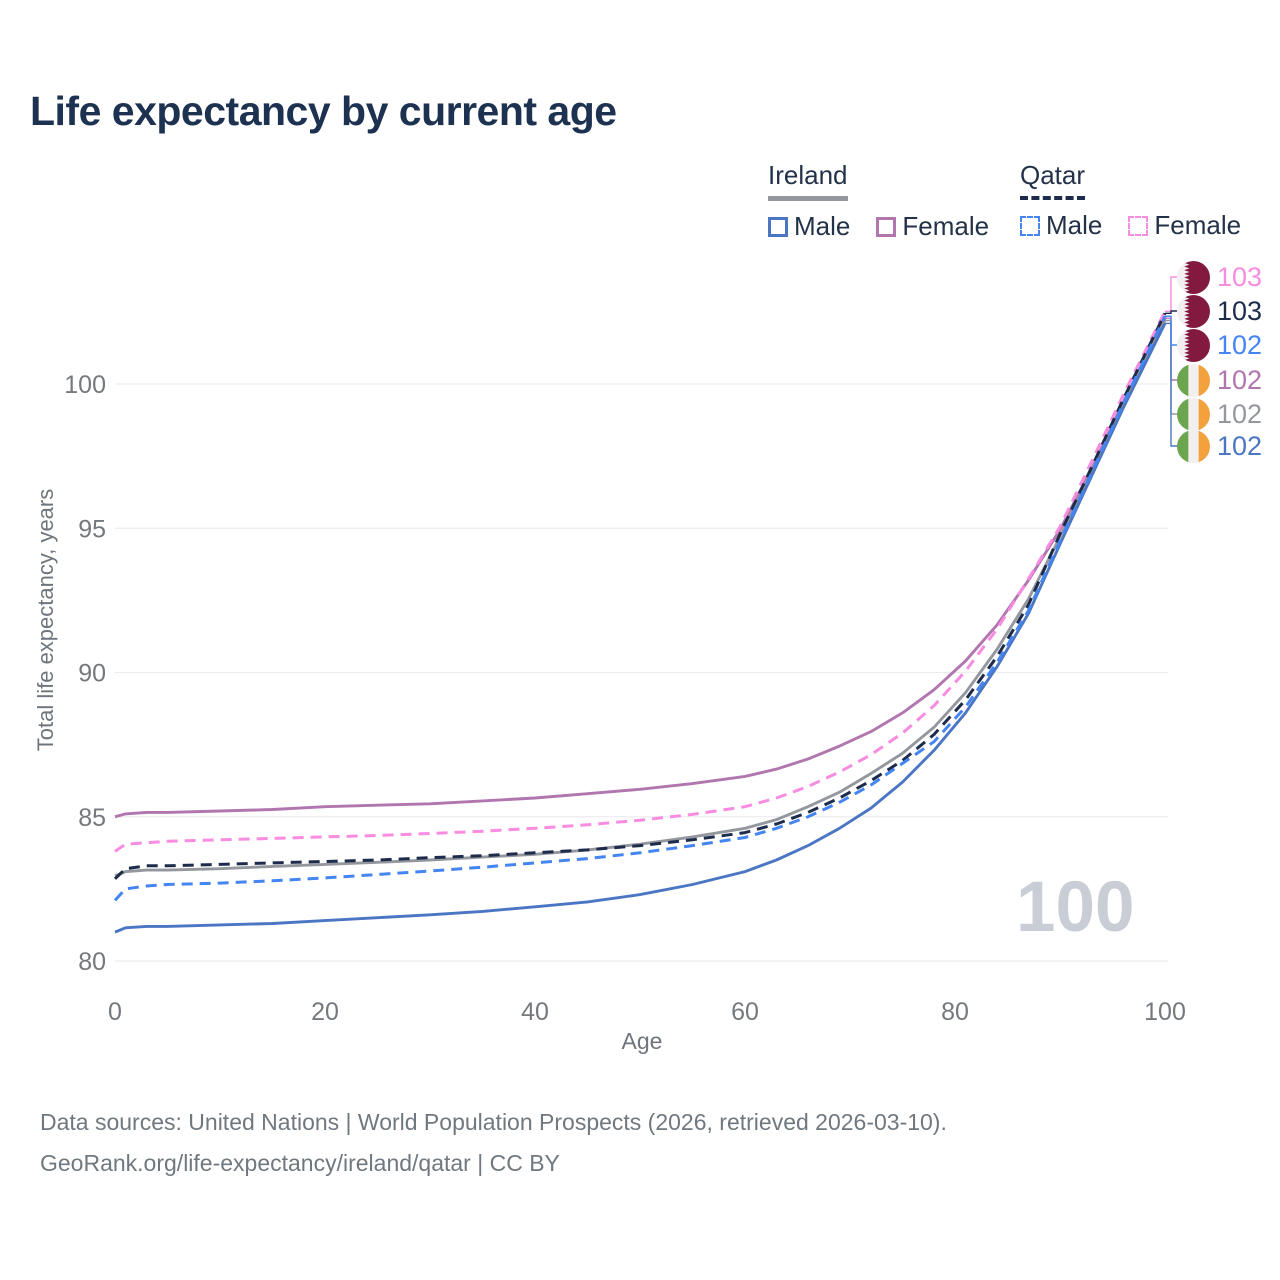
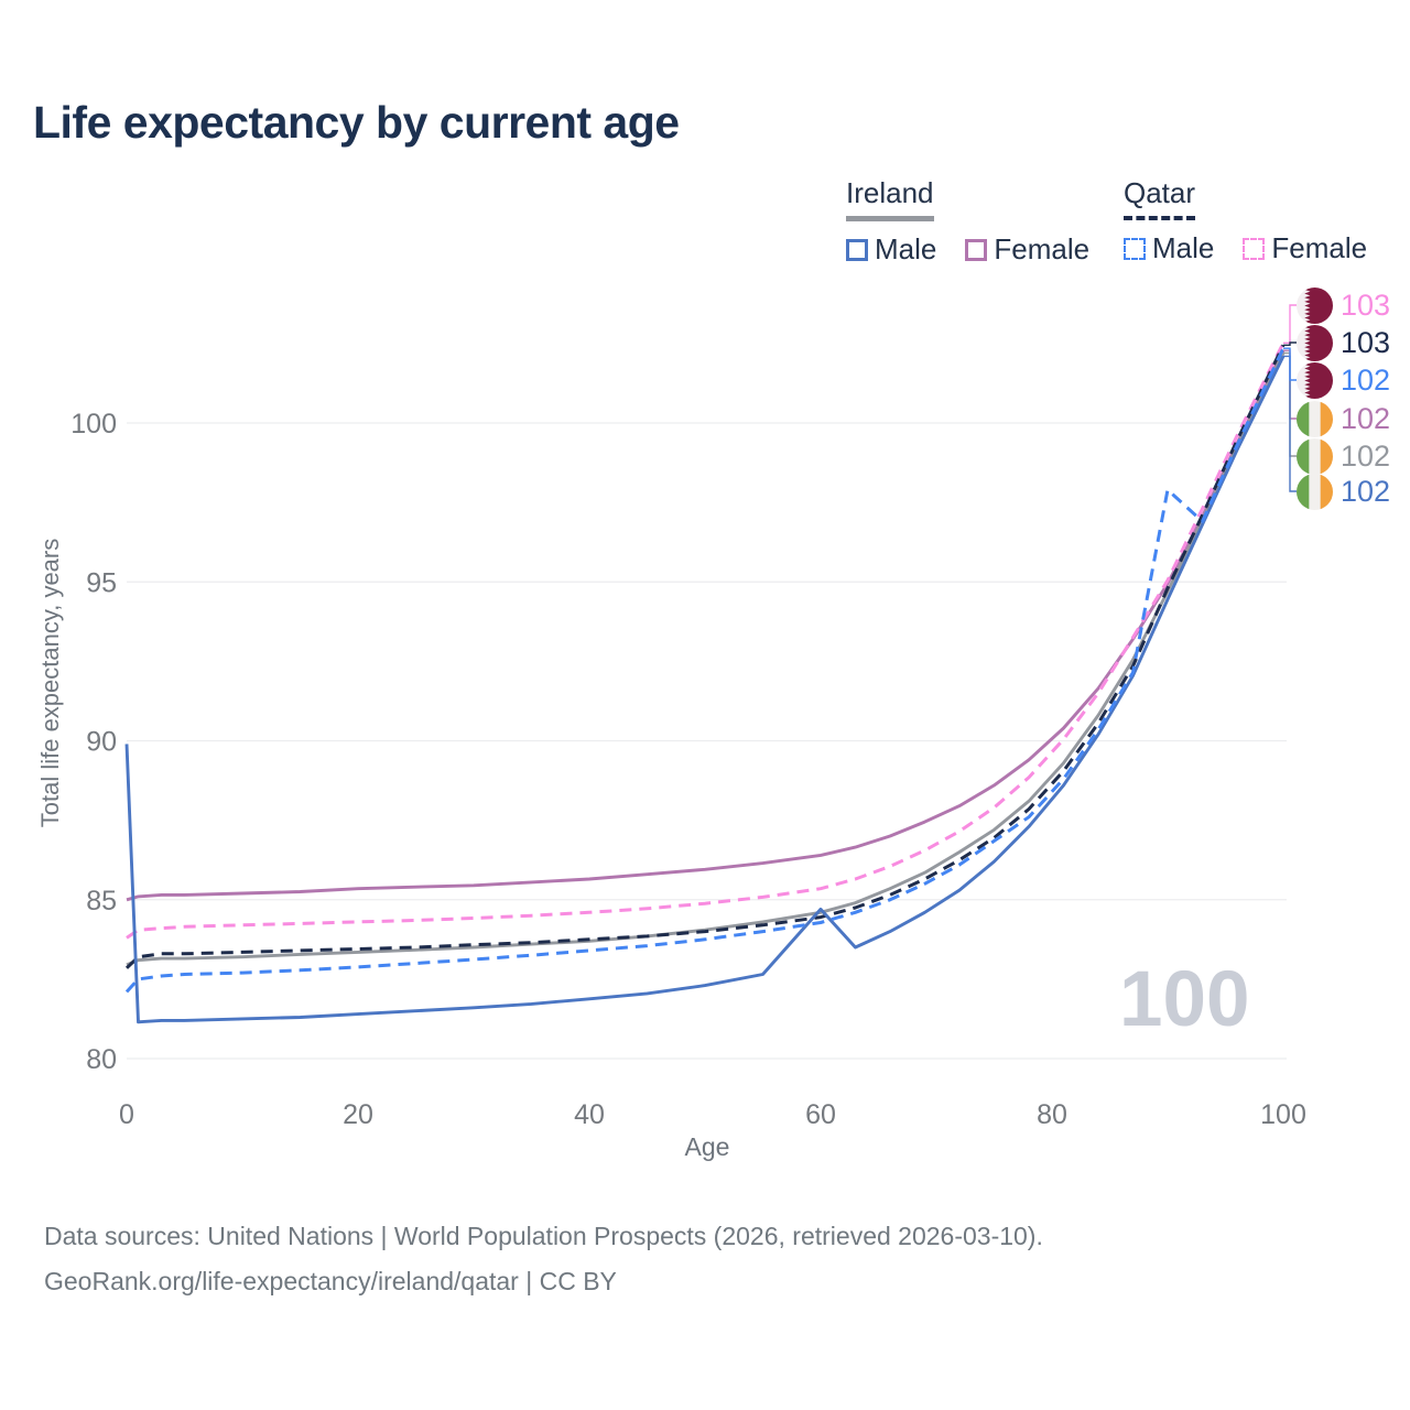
Ireland Male/0: 81.0 -> 89.9
Ireland Male/60: 83.1 -> 84.7
Qatar Male/90: 94.5 -> 97.9
